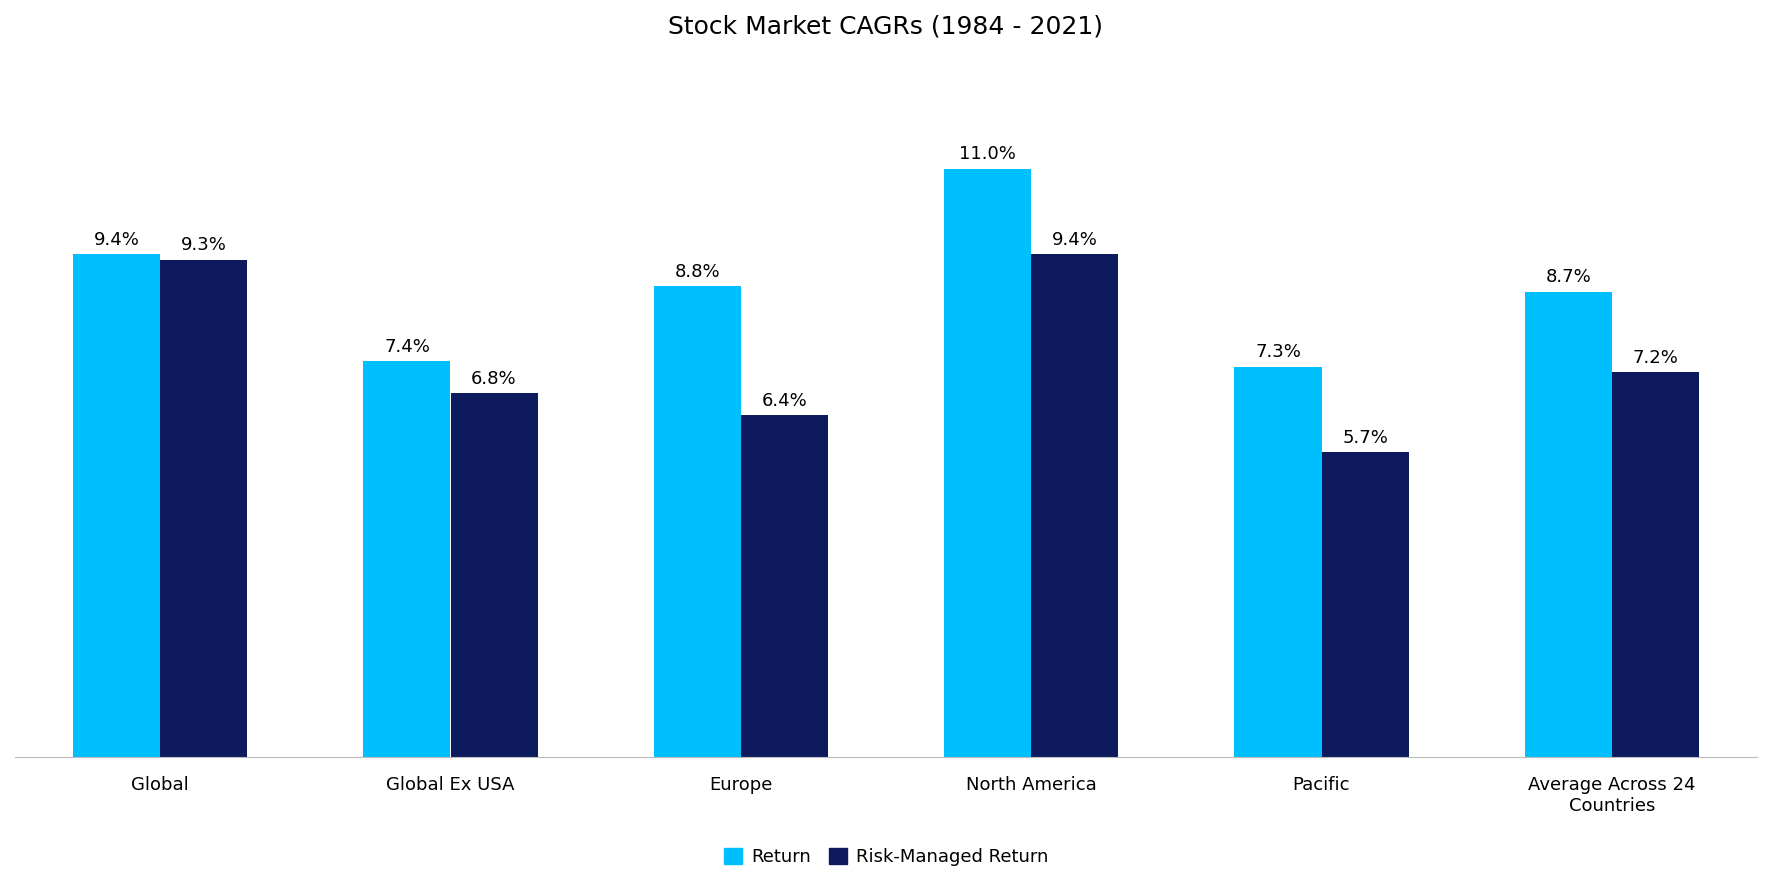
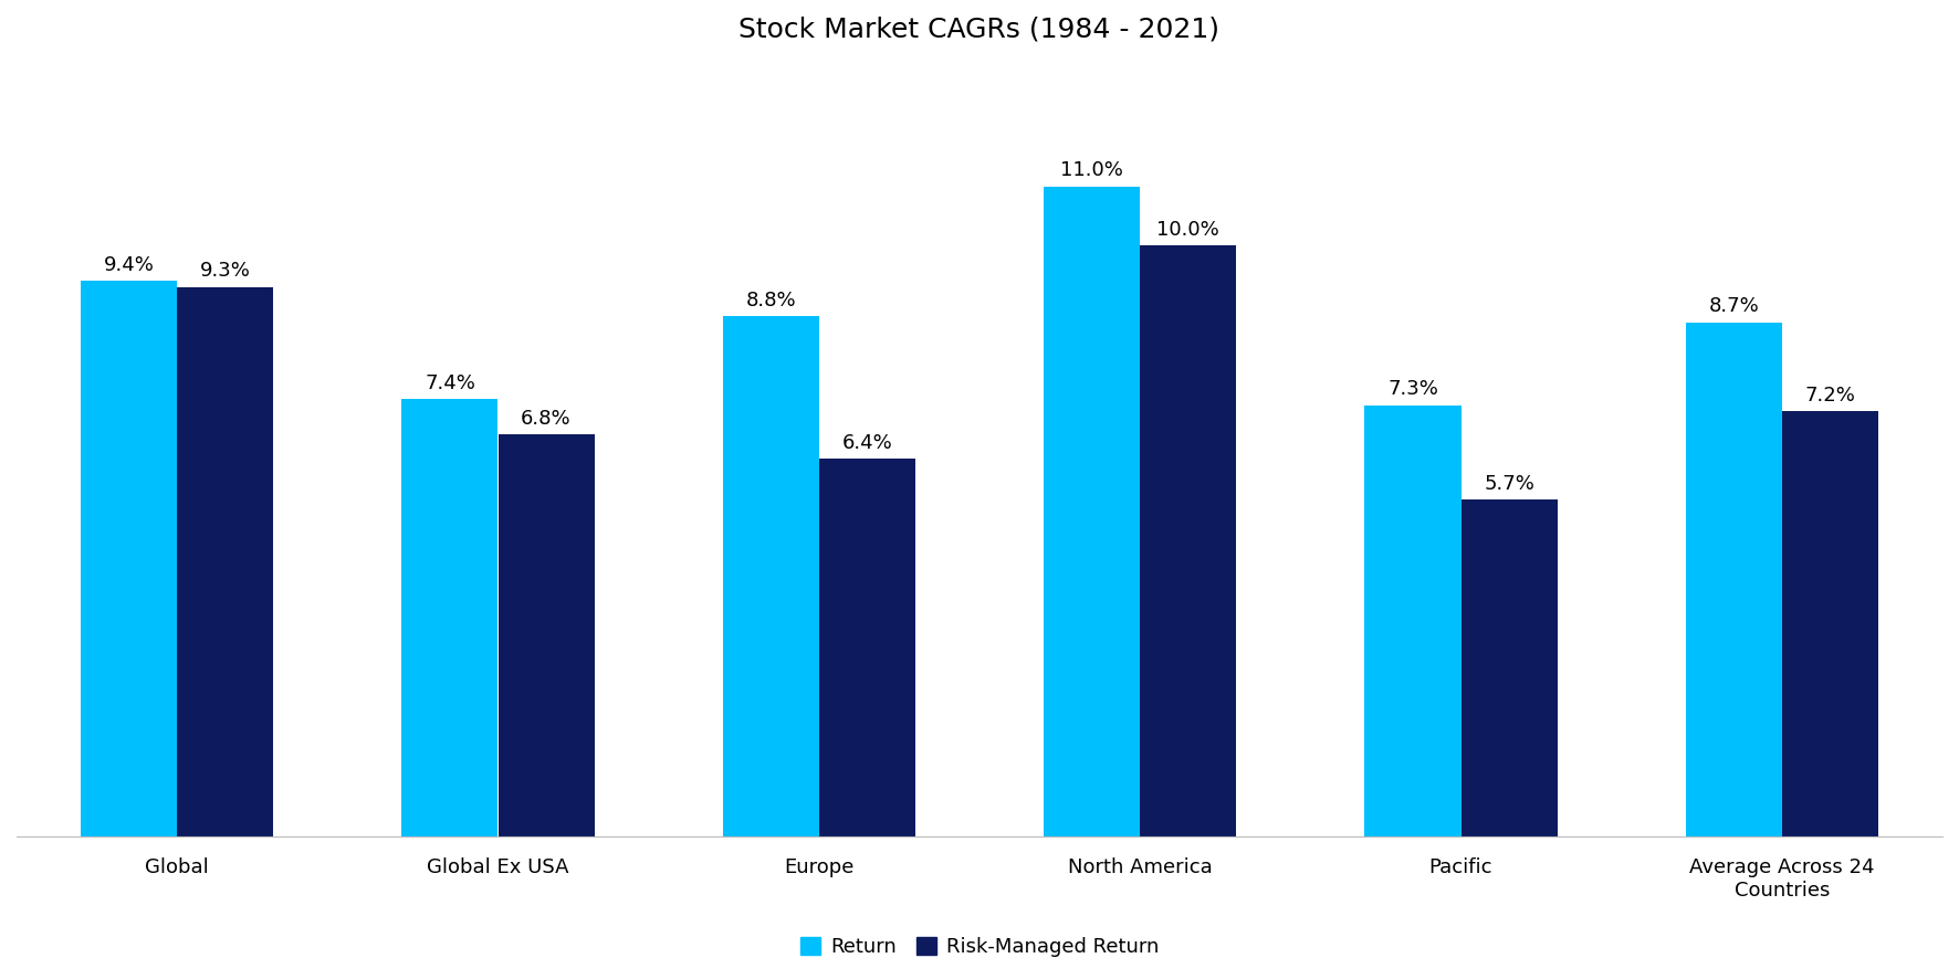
Risk-Managed Return/North America: 9.4% -> 10.0%
